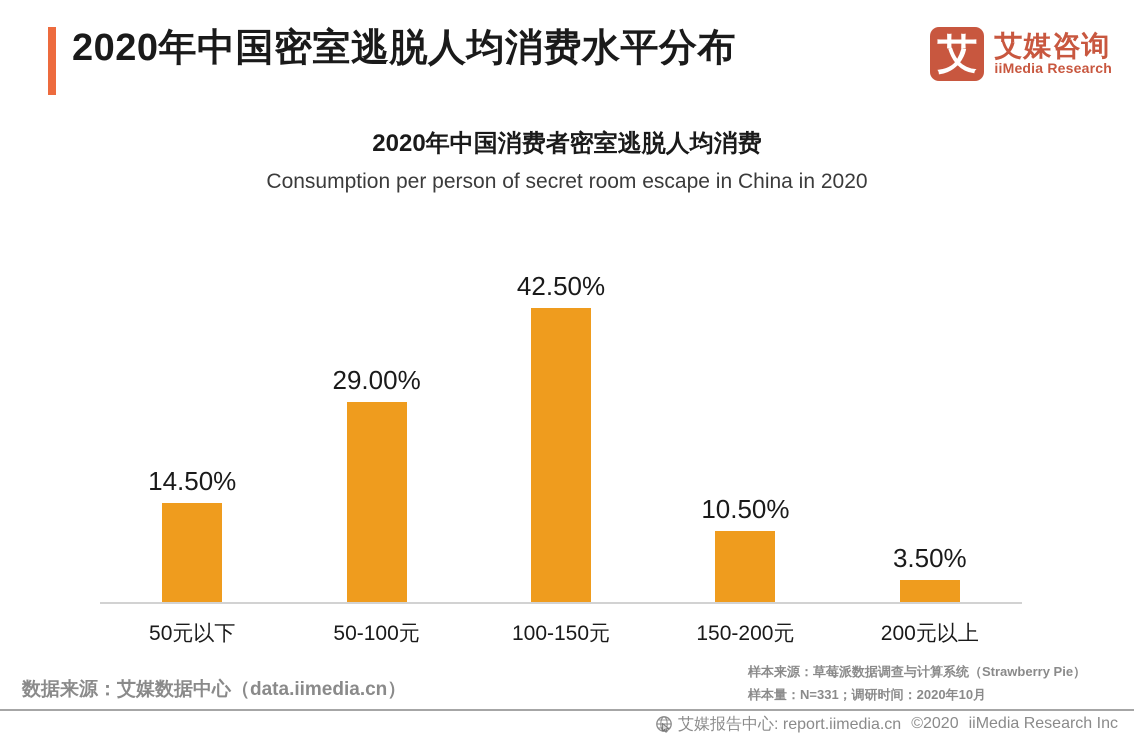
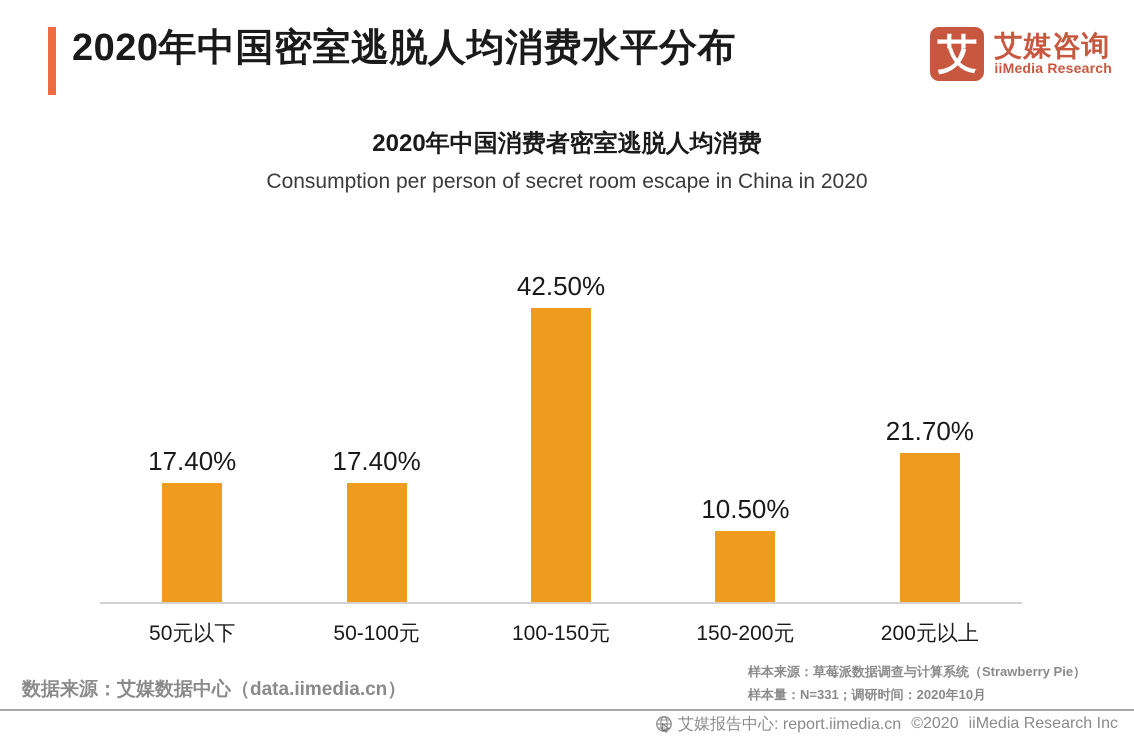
50元以下: 14.50% -> 17.40%
50-100元: 29.00% -> 17.40%
200元以上: 3.50% -> 21.70%
